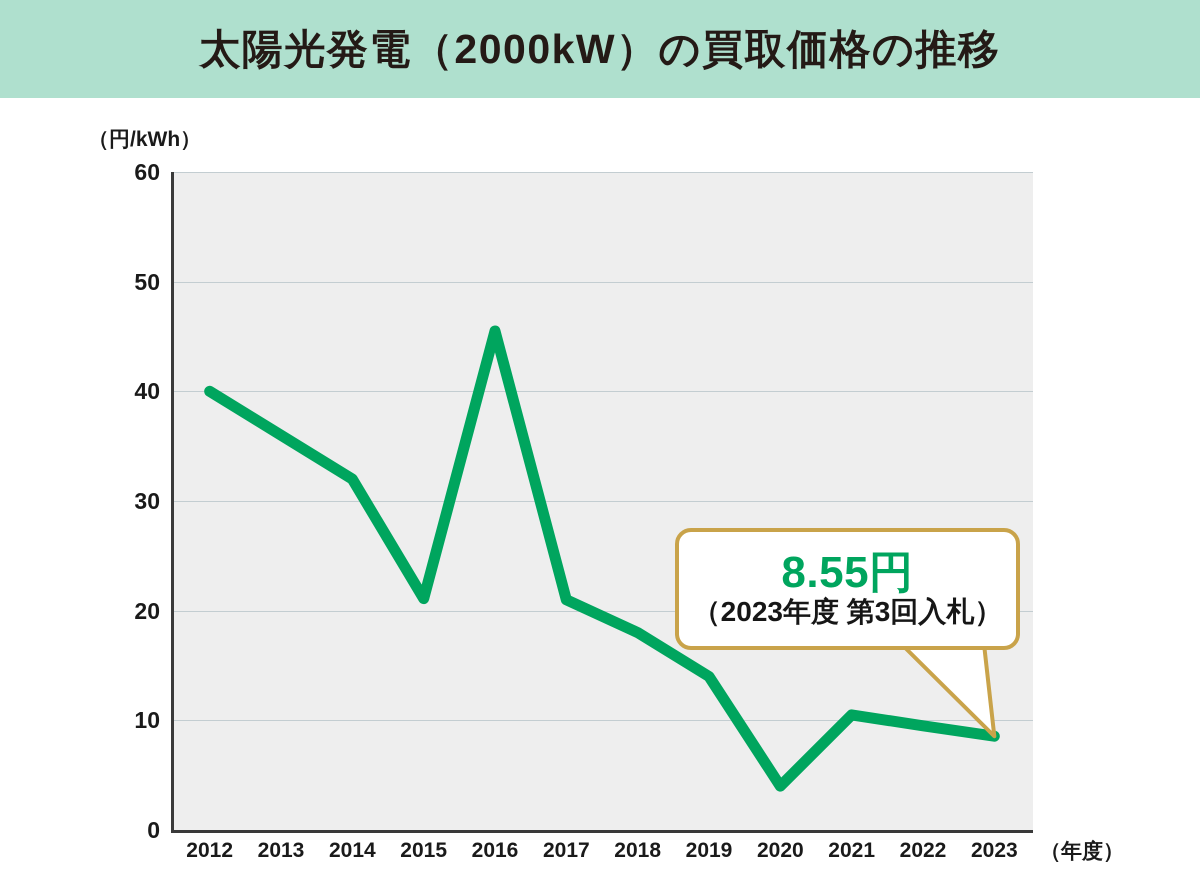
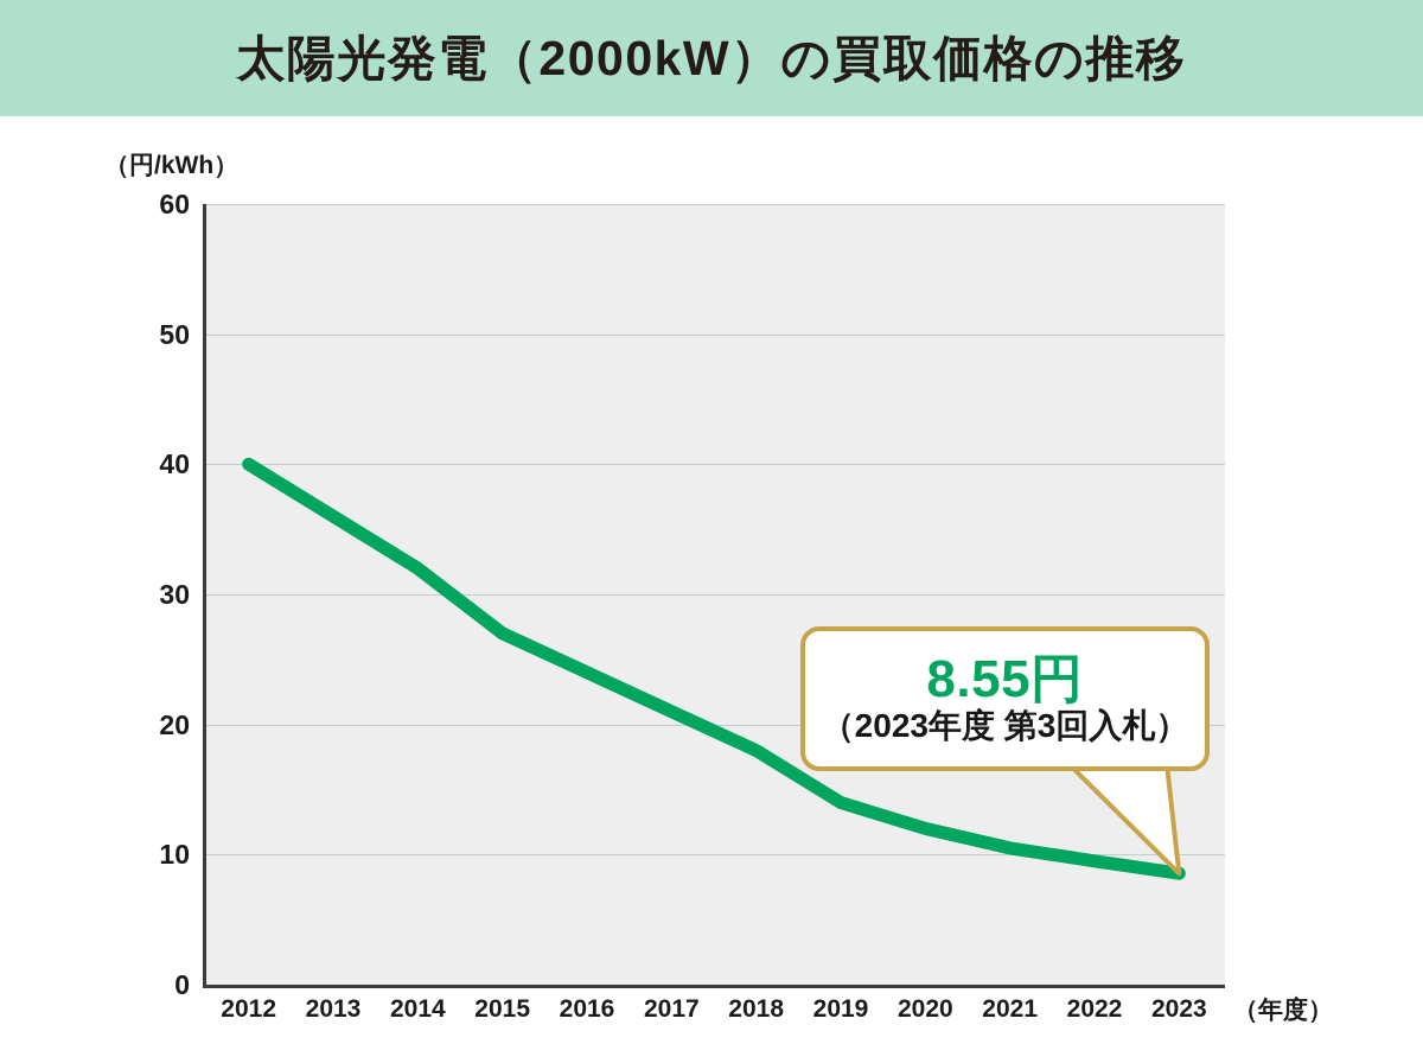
2015: 21.1 -> 27.0
2016: 45.5 -> 24.0
2020: 4.0 -> 12.0
